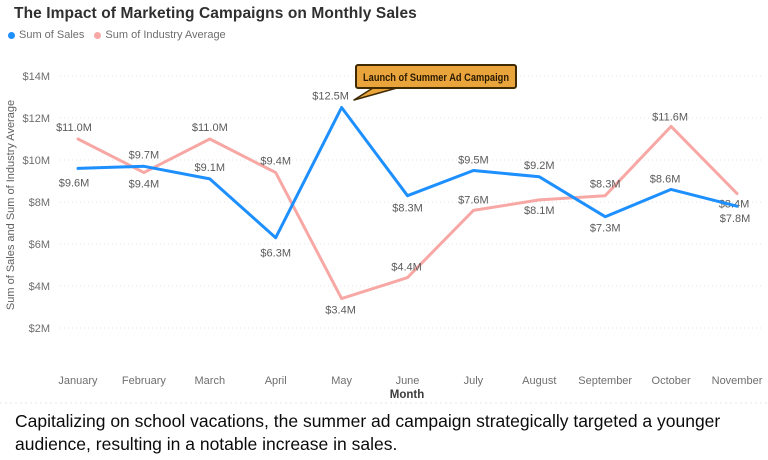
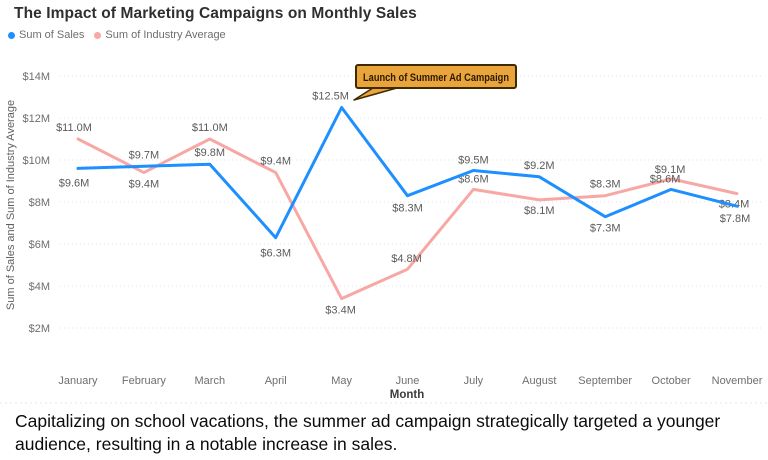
Sum of Sales/March: $9.1M -> $9.8M
Sum of Industry Average/June: $4.4M -> $4.8M
Sum of Industry Average/July: $7.6M -> $8.6M
Sum of Industry Average/October: $11.6M -> $9.1M
